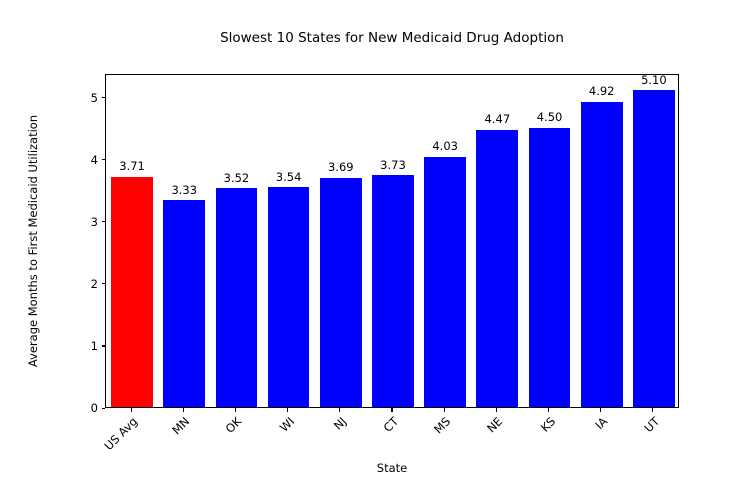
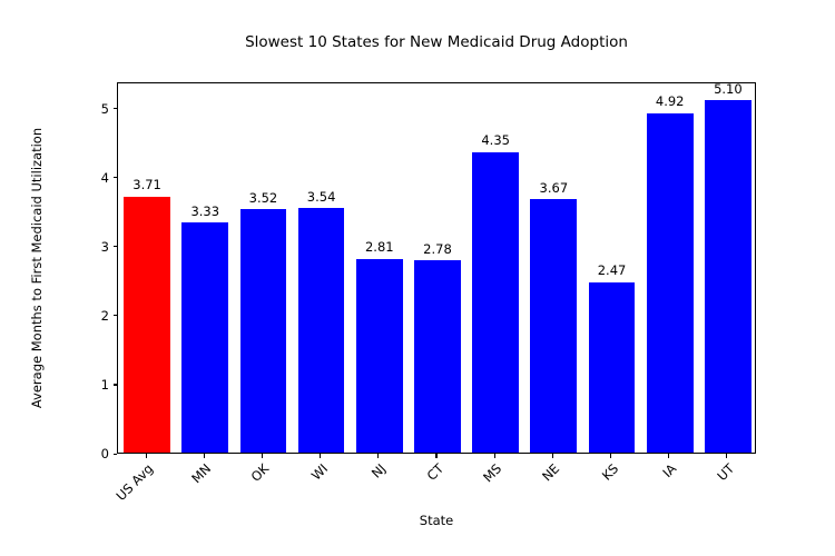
NJ: 3.69 -> 2.81
CT: 3.73 -> 2.78
MS: 4.03 -> 4.35
NE: 4.47 -> 3.67
KS: 4.50 -> 2.47
